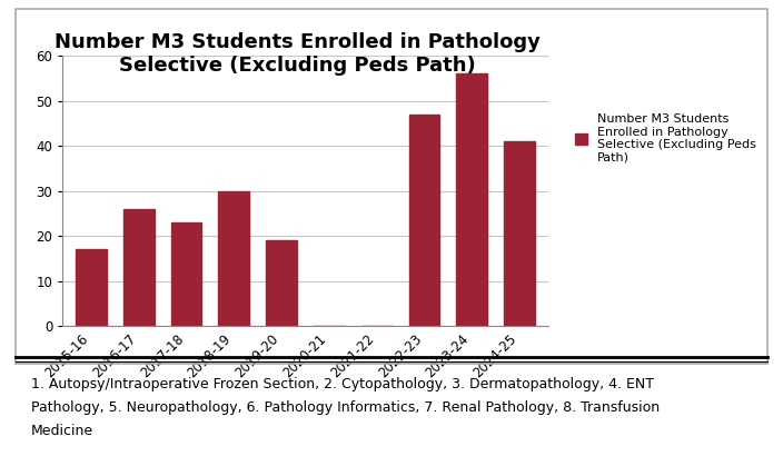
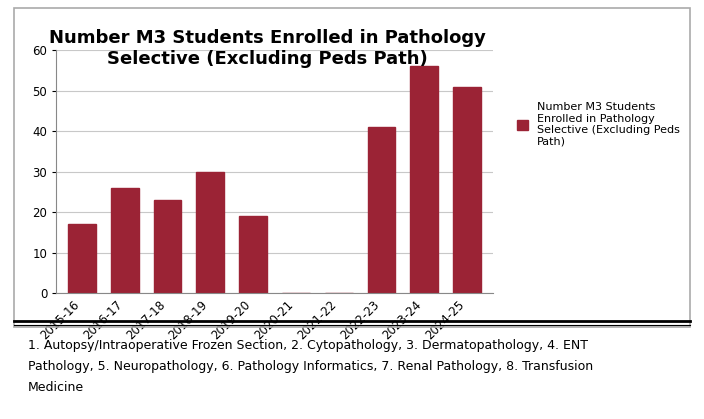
2022-23: 47 -> 41
2024-25: 41 -> 51
